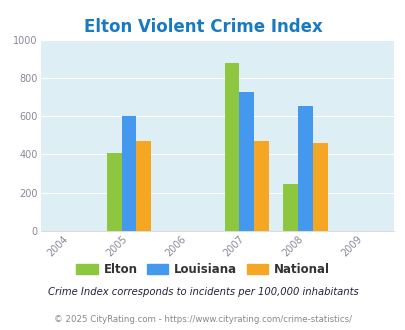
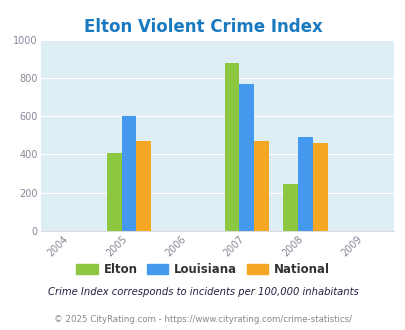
Louisiana/2007: 730 -> 770
Louisiana/2008: 650 -> 490
